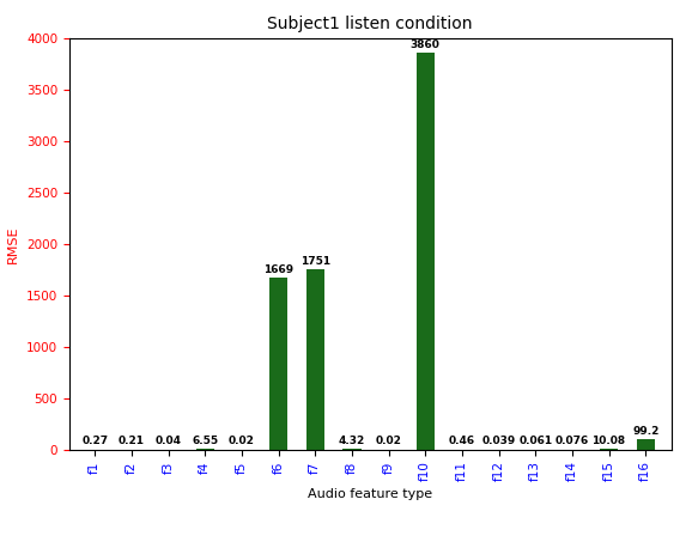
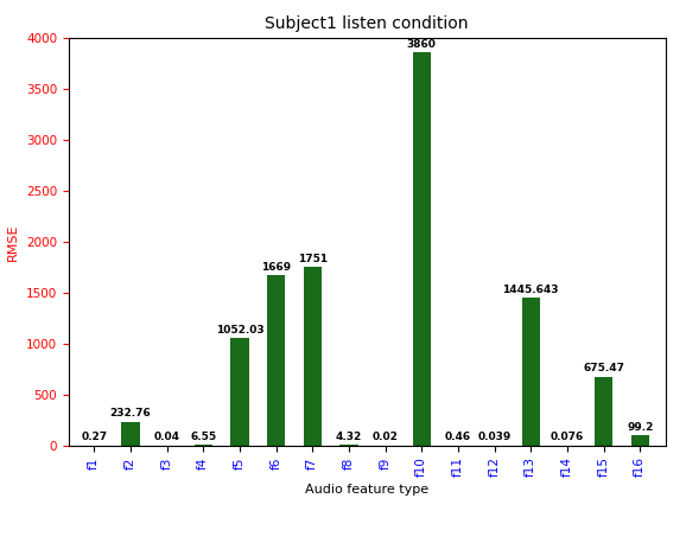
f2: 0.21 -> 232.76
f5: 0.02 -> 1052.03
f13: 0.061 -> 1445.643
f15: 10.08 -> 675.47
